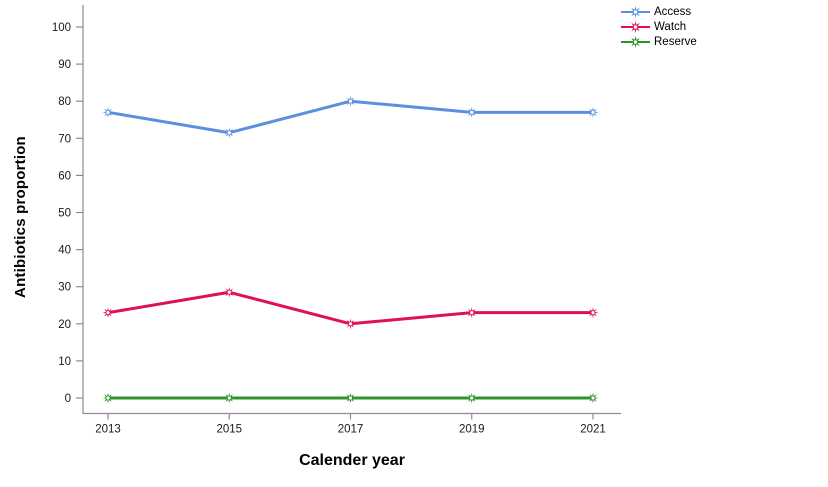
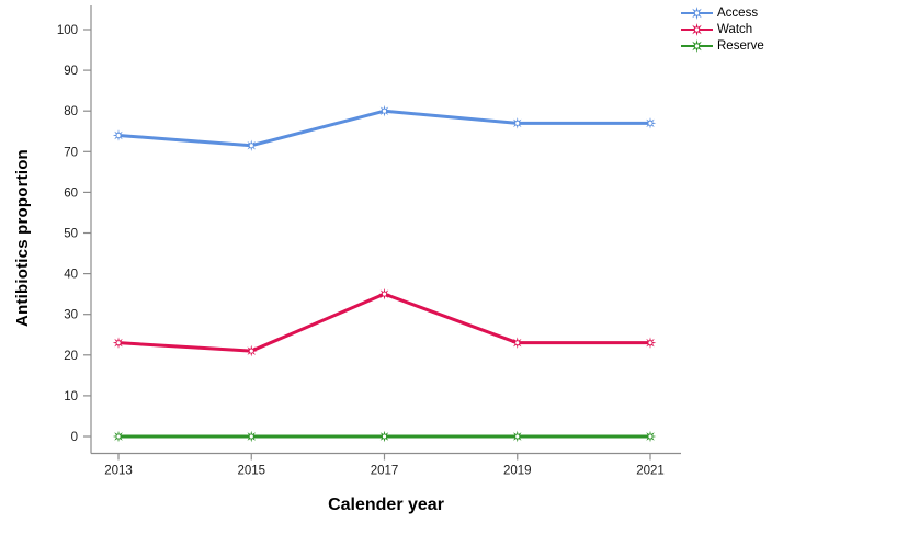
Access/2013: 77 -> 74
Watch/2015: 28 -> 21
Watch/2017: 20 -> 35
